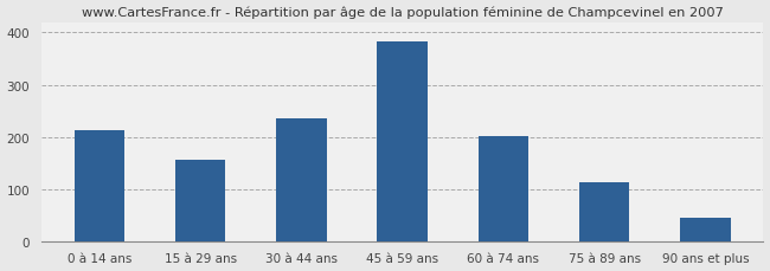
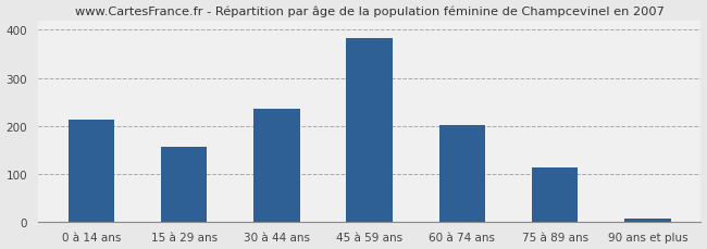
90 ans et plus: 45 -> 7
